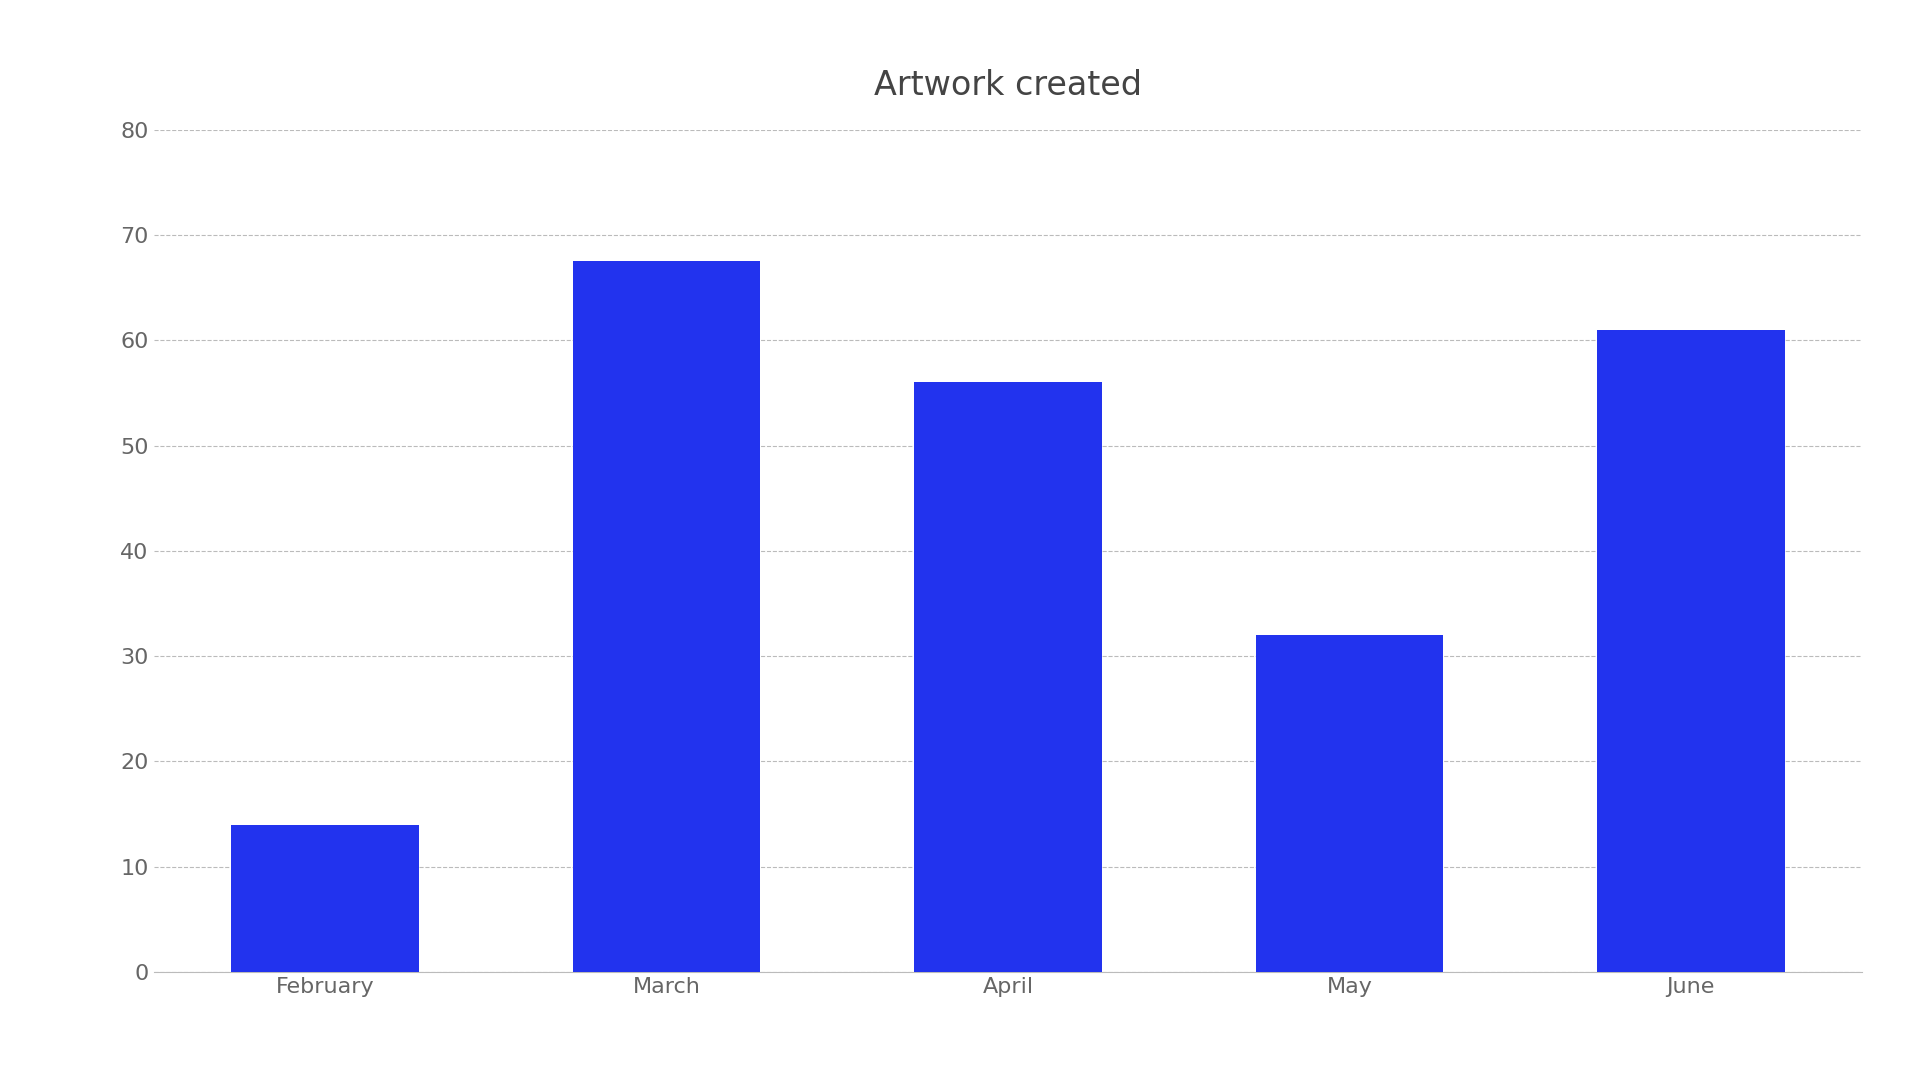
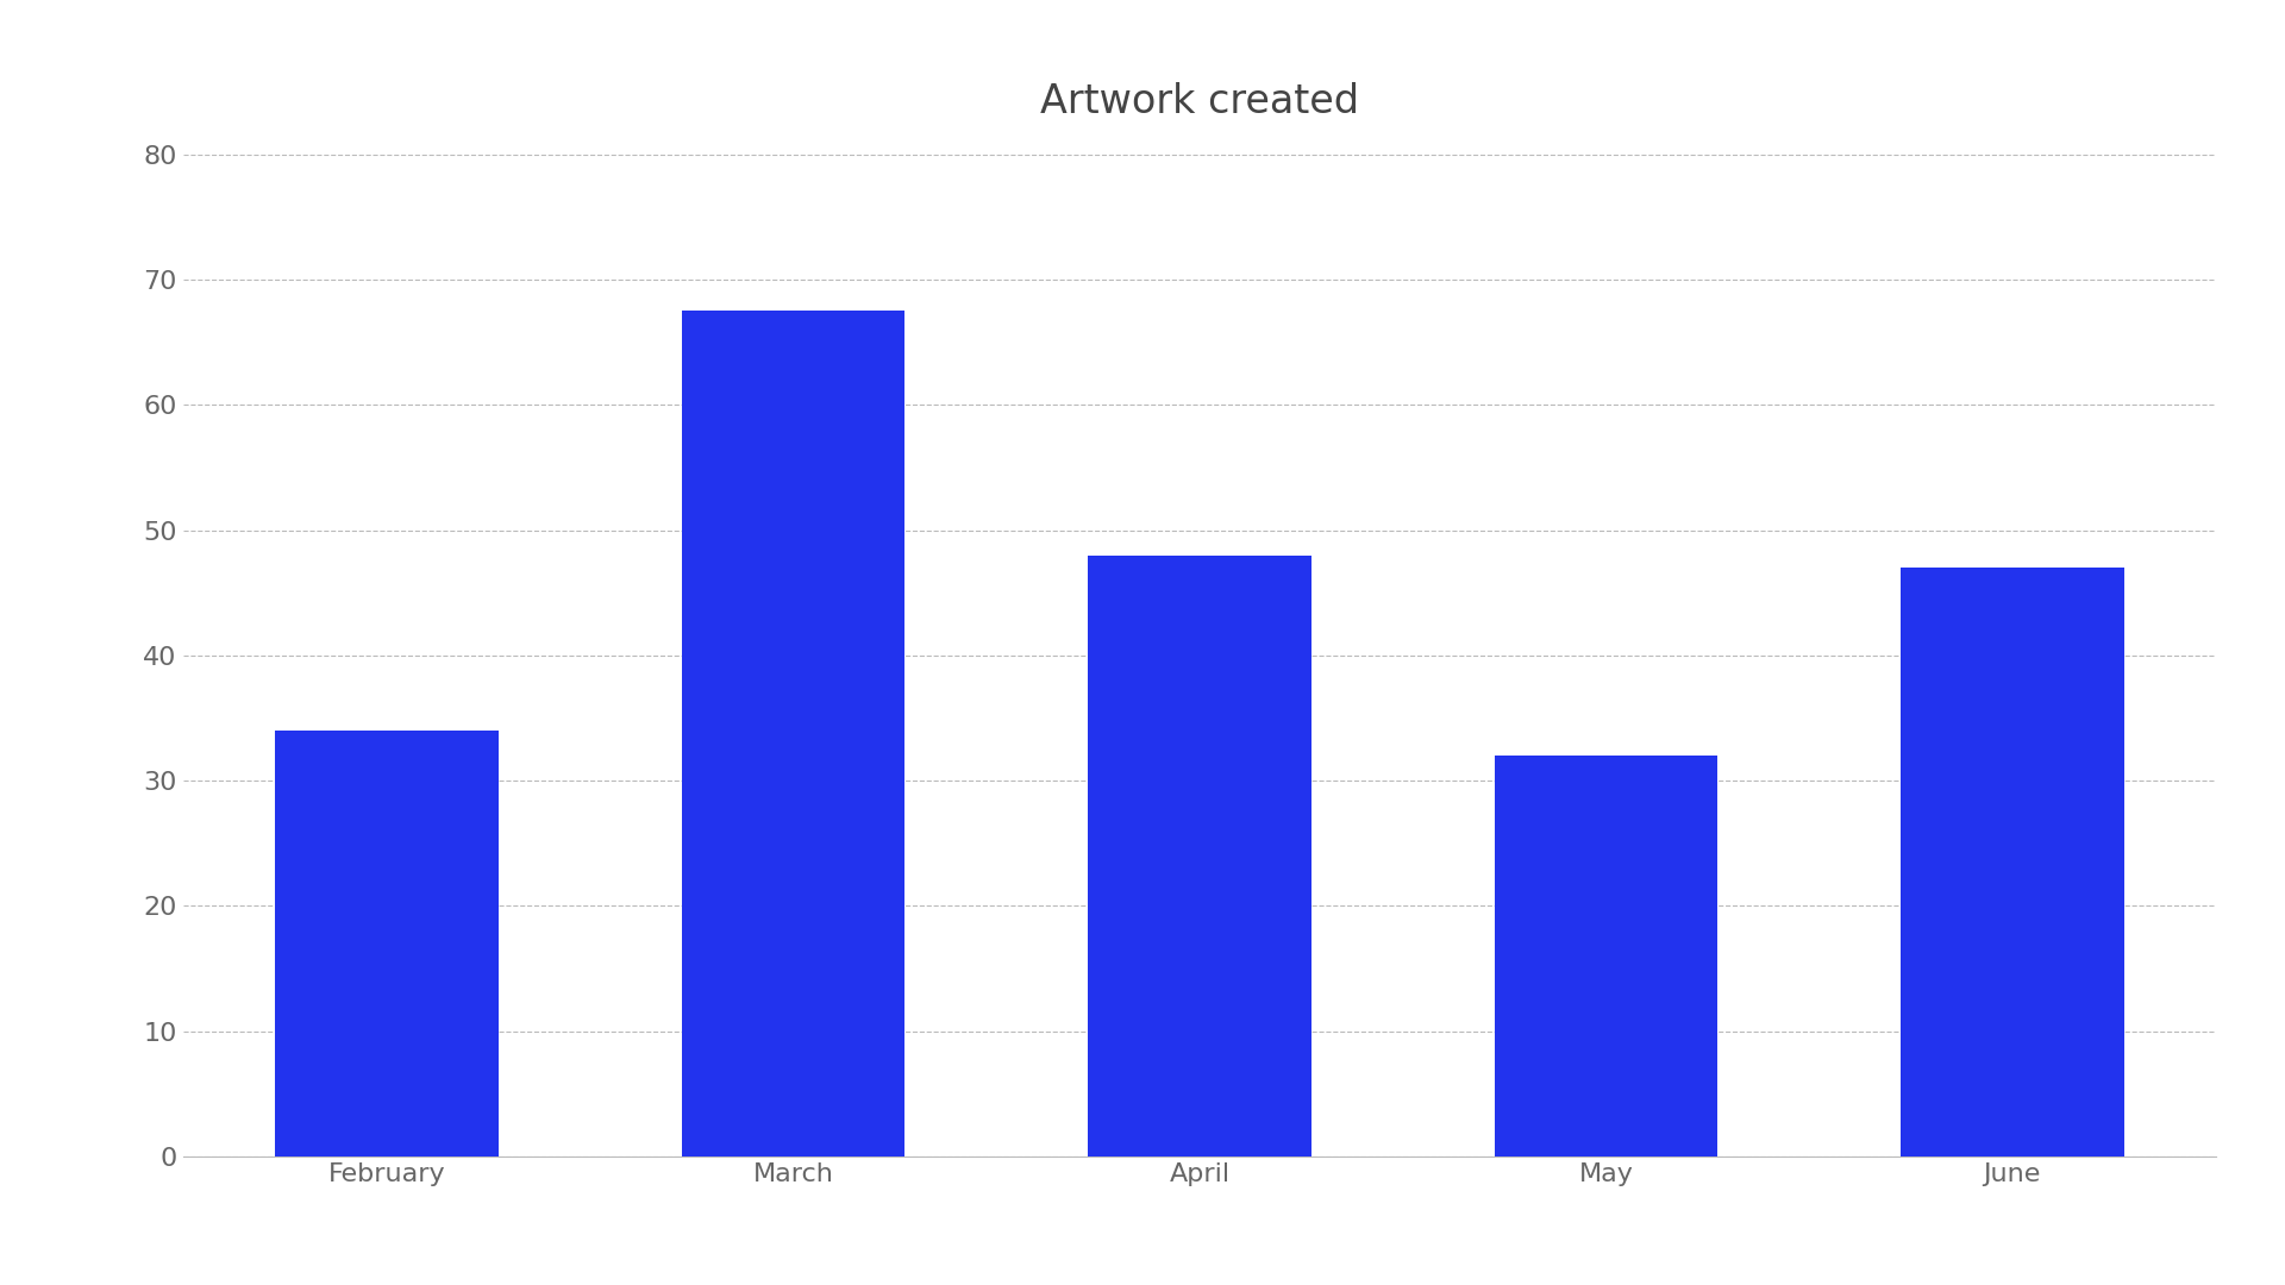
February: 14.0 -> 34.0
April: 56.0 -> 48.0
June: 61.0 -> 47.0
